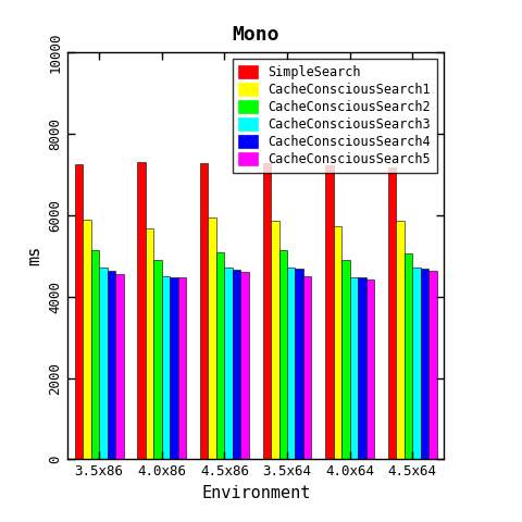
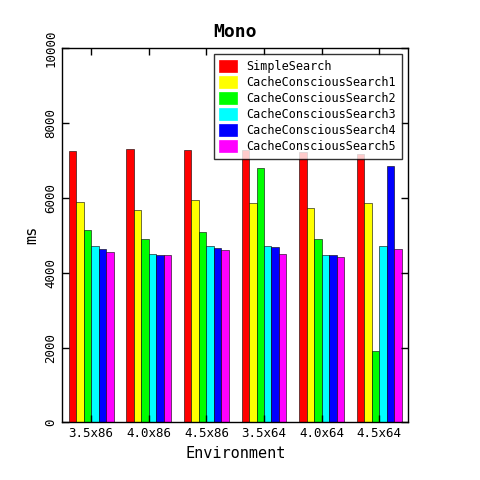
CacheConsciousSearch2/3.5x64: 5150 -> 6800
CacheConsciousSearch2/4.5x64: 5070 -> 1900
CacheConsciousSearch4/4.5x64: 4680 -> 6850
